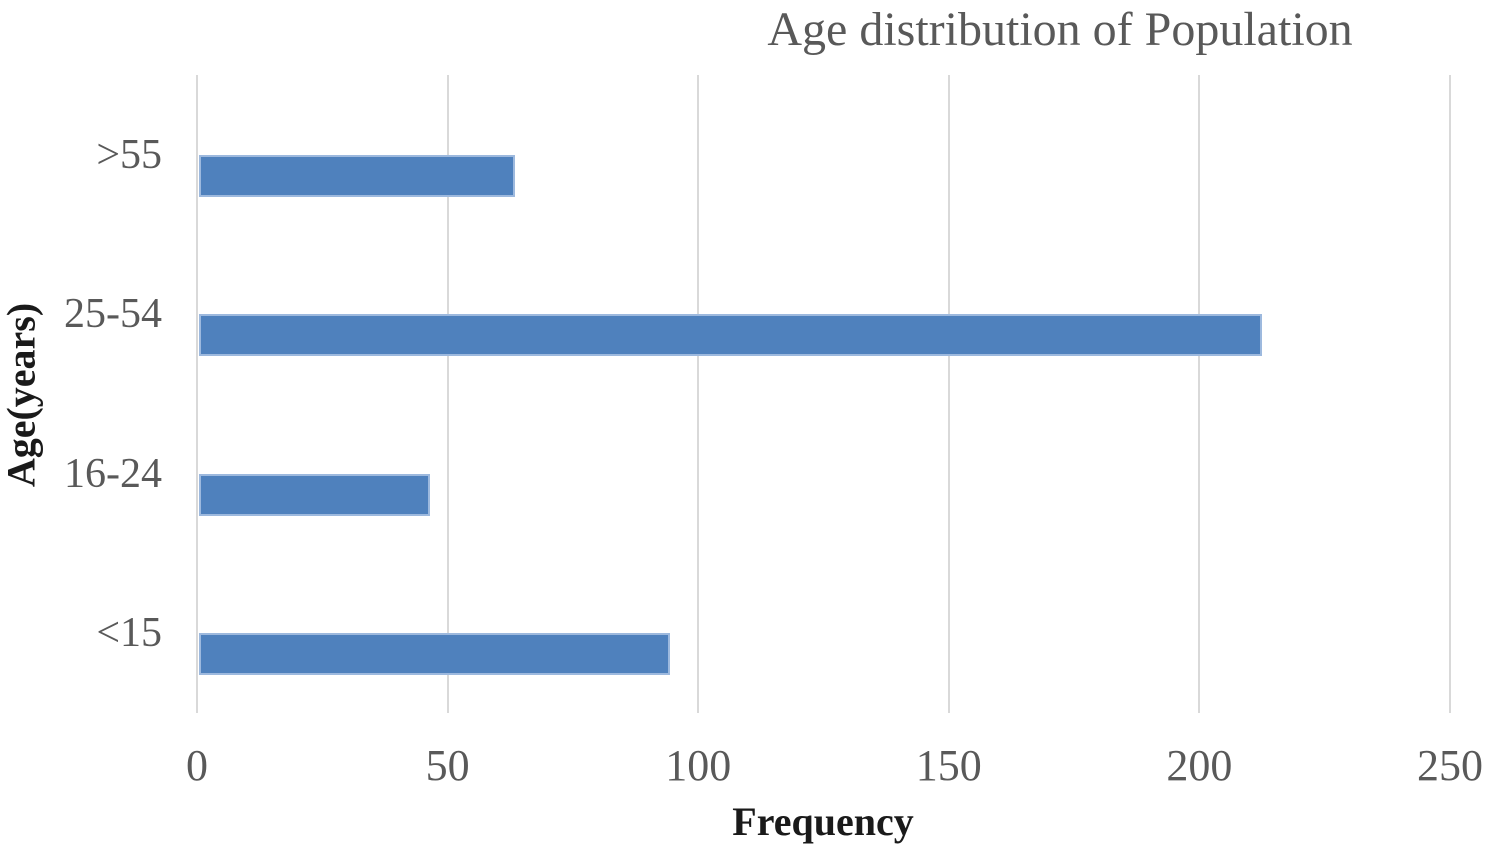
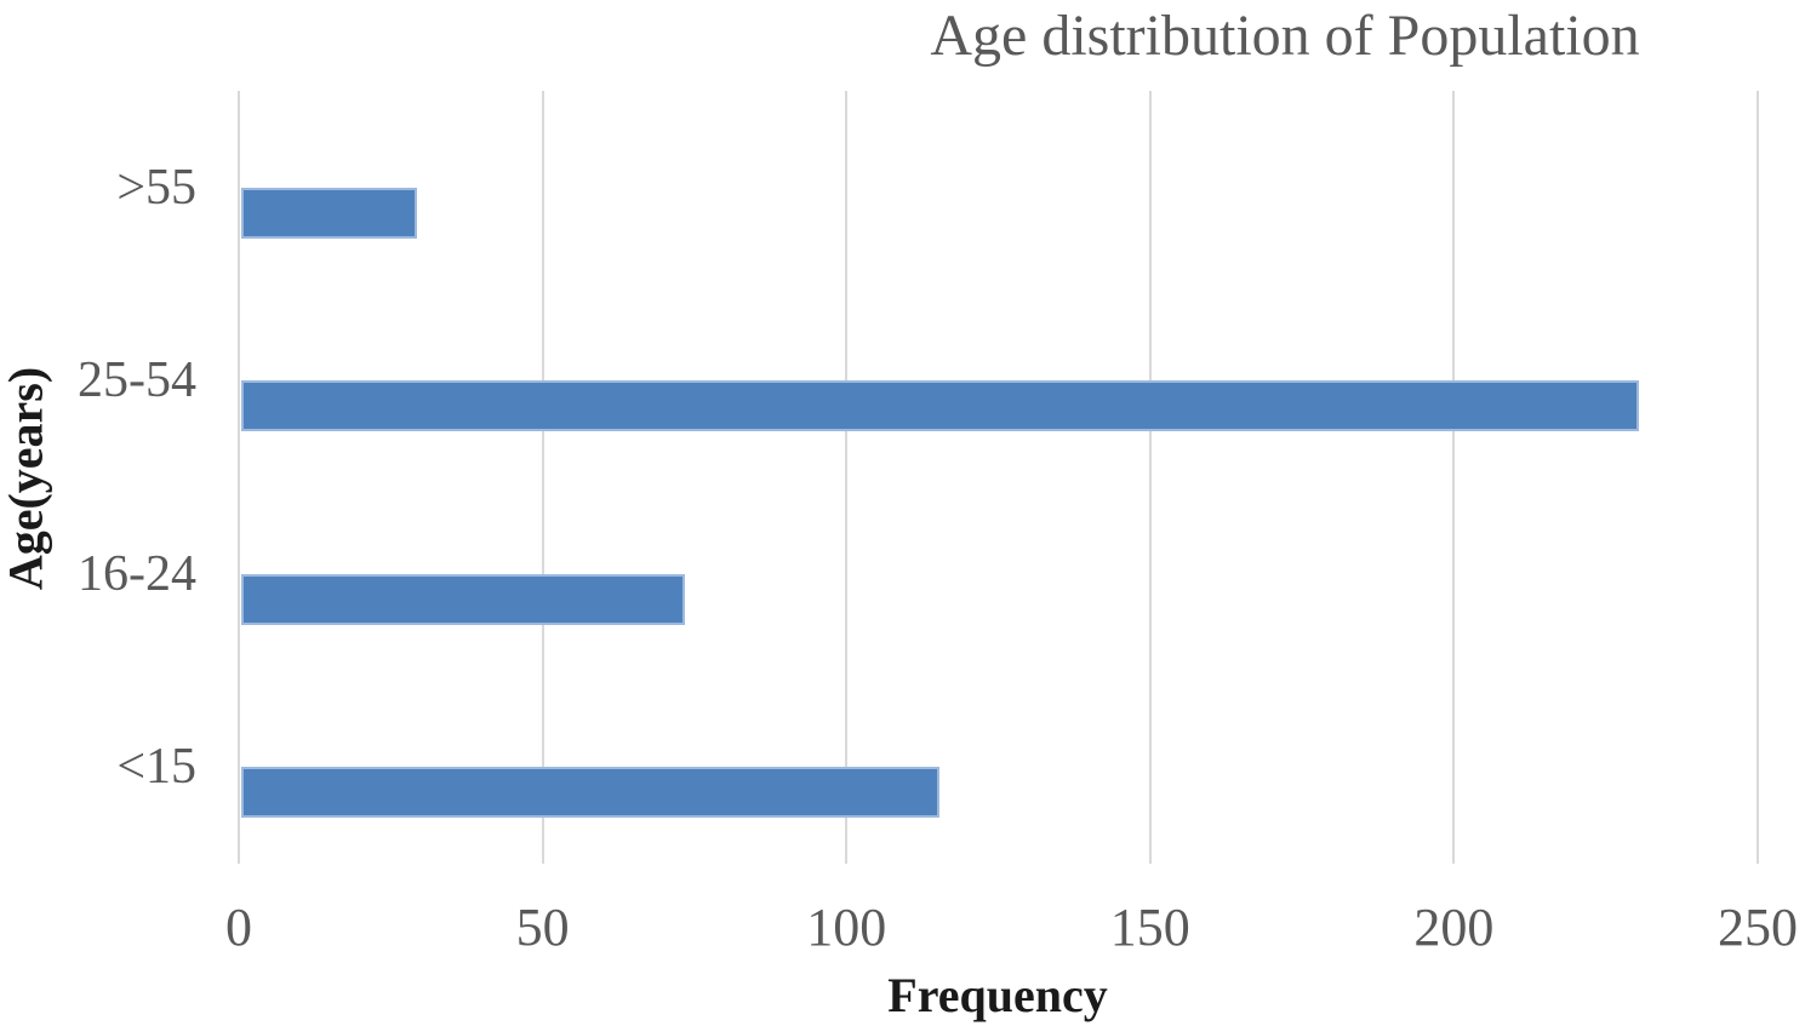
>55: 63 -> 29
25-54: 212 -> 230
16-24: 46 -> 73
<15: 94 -> 115
